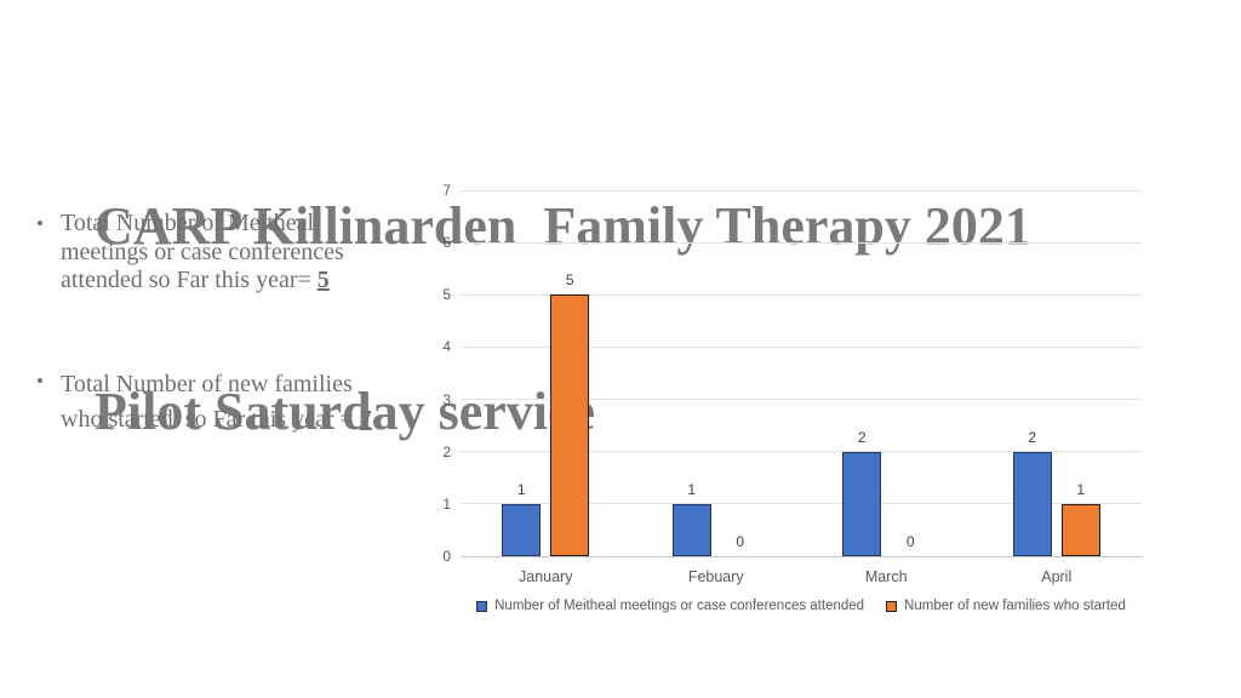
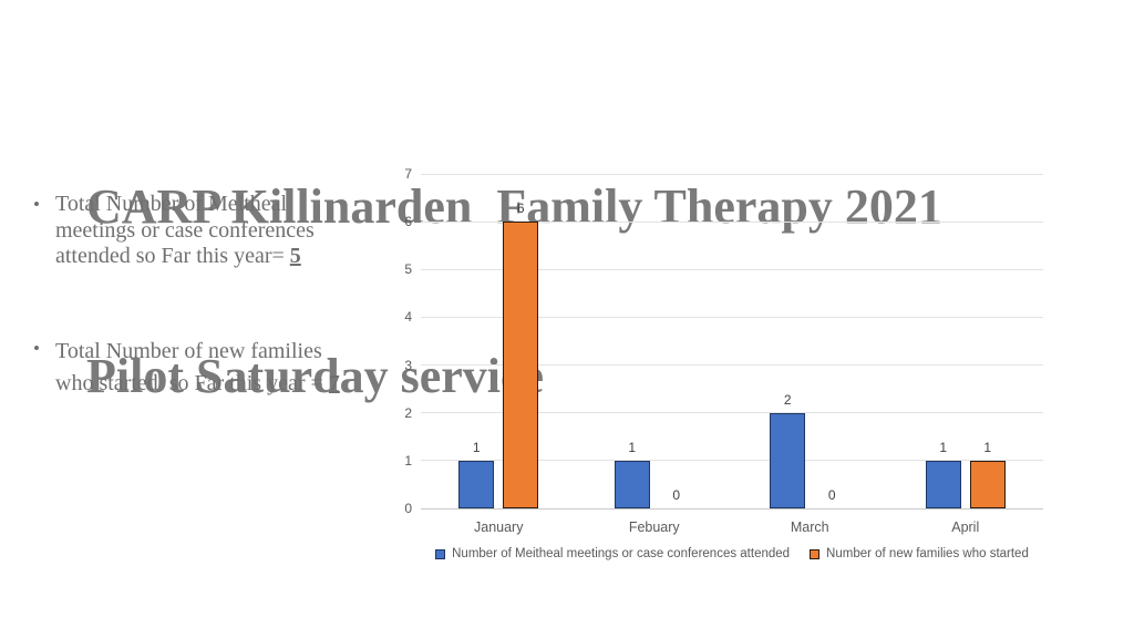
Number of new families who started/January: 5 -> 6
Number of Meitheal meetings or case conferences attended/April: 2 -> 1
